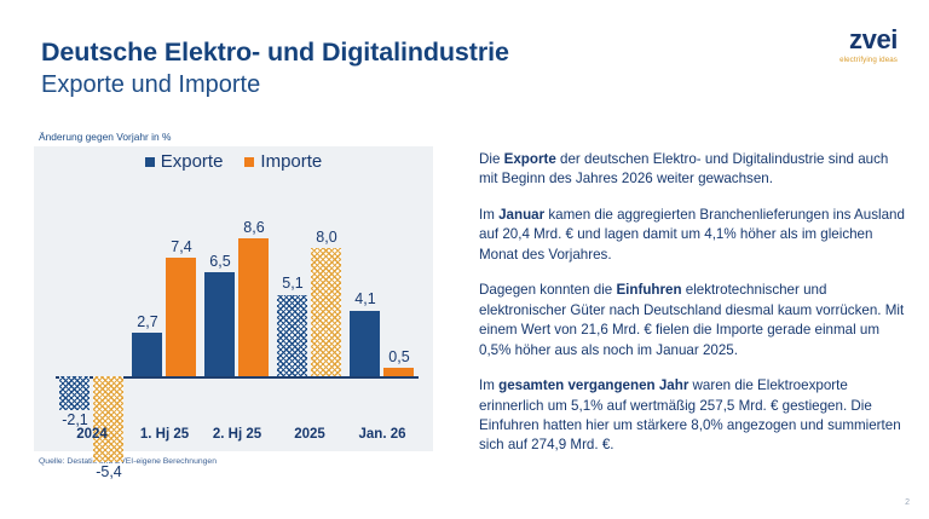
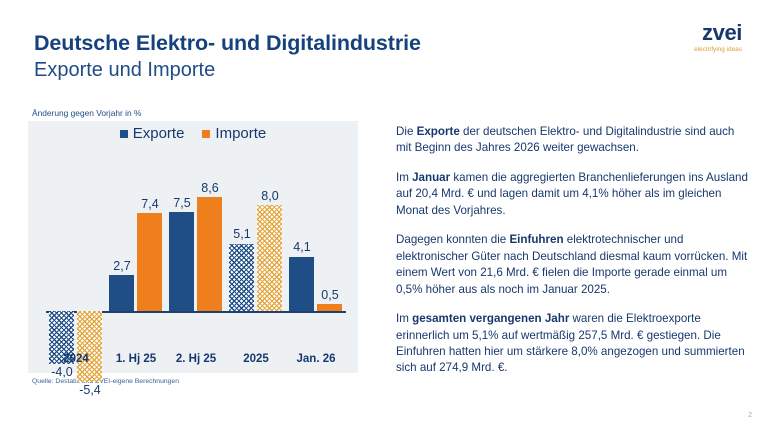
Exporte/2024: -2,1 -> -4,0
Exporte/2. Hj 25: 6,5 -> 7,5
